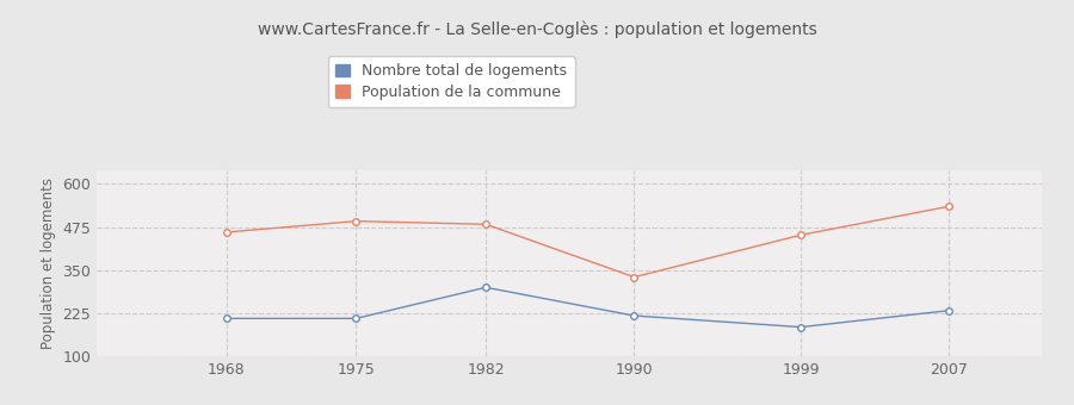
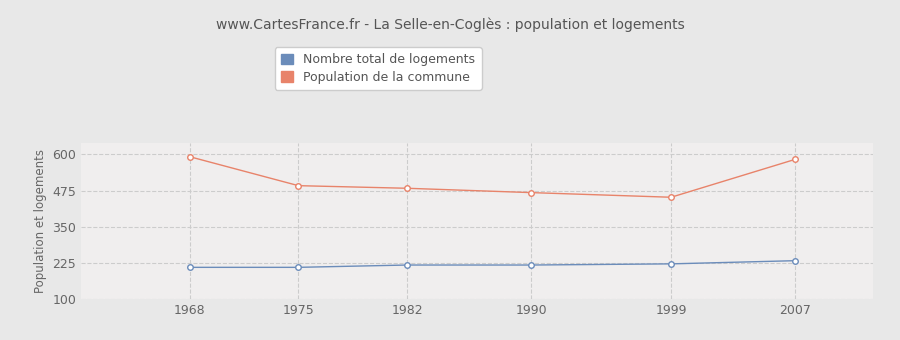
Population de la commune/1968: 460 -> 592
Nombre total de logements/1982: 300 -> 218
Population de la commune/1990: 330 -> 468
Nombre total de logements/1999: 185 -> 222
Population de la commune/2007: 535 -> 583
